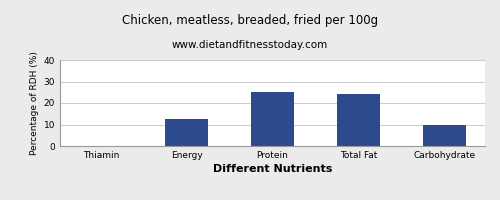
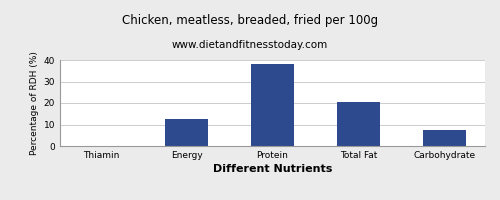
Protein: 25.0 -> 38.0
Total Fat: 24.0 -> 20.5
Carbohydrate: 10.0 -> 7.5
